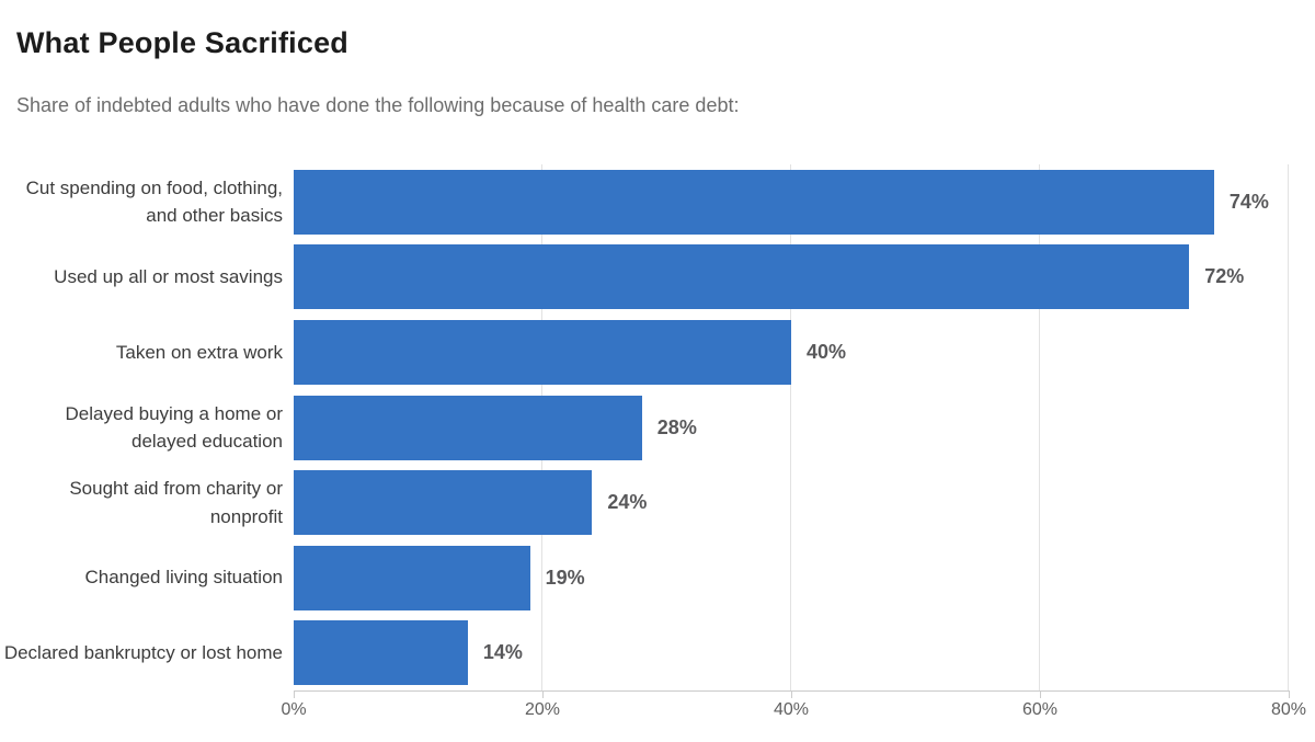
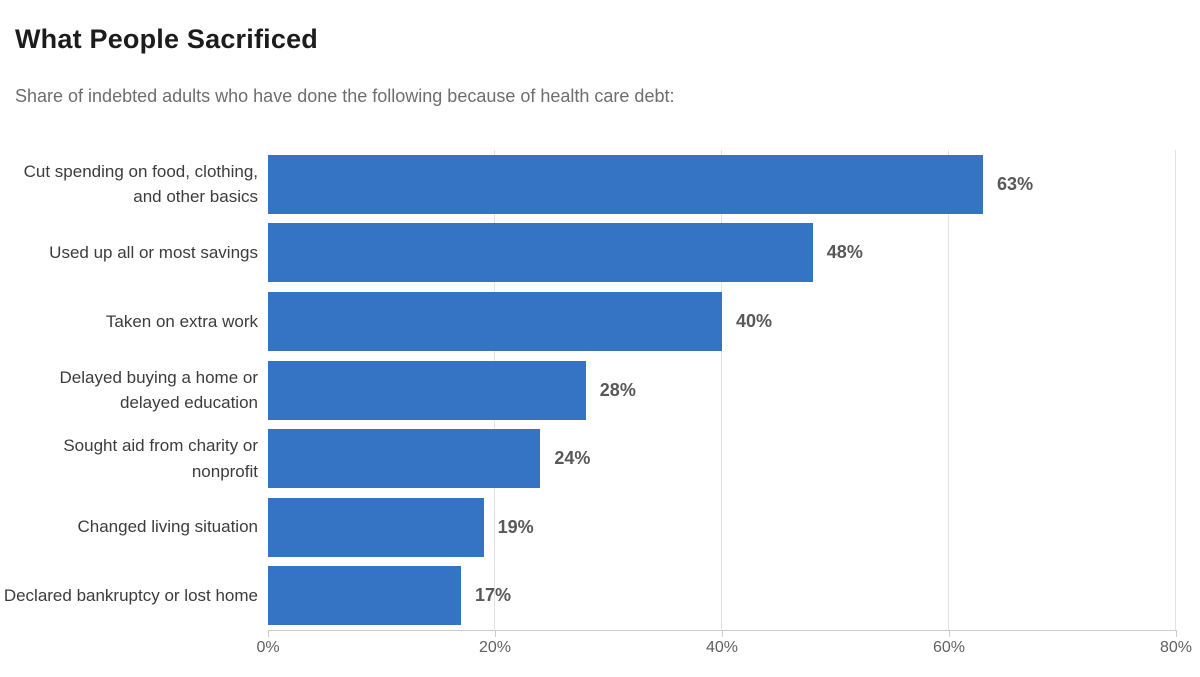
Cut spending on food, clothing, and other basics: 74% -> 63%
Used up all or most savings: 72% -> 48%
Declared bankruptcy or lost home: 14% -> 17%
